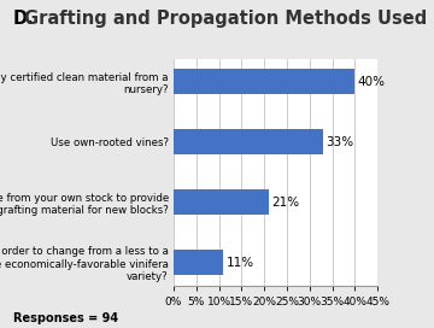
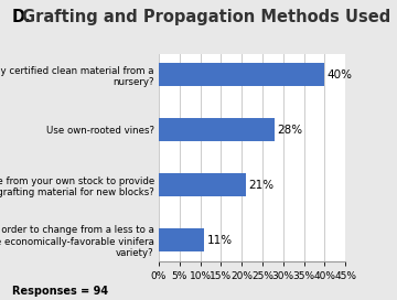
Use own-rooted vines?: 33% -> 28%
